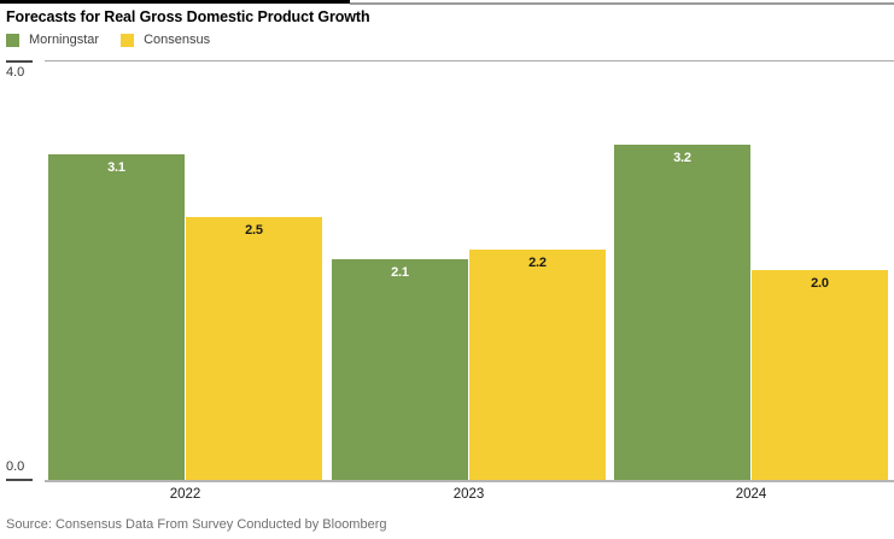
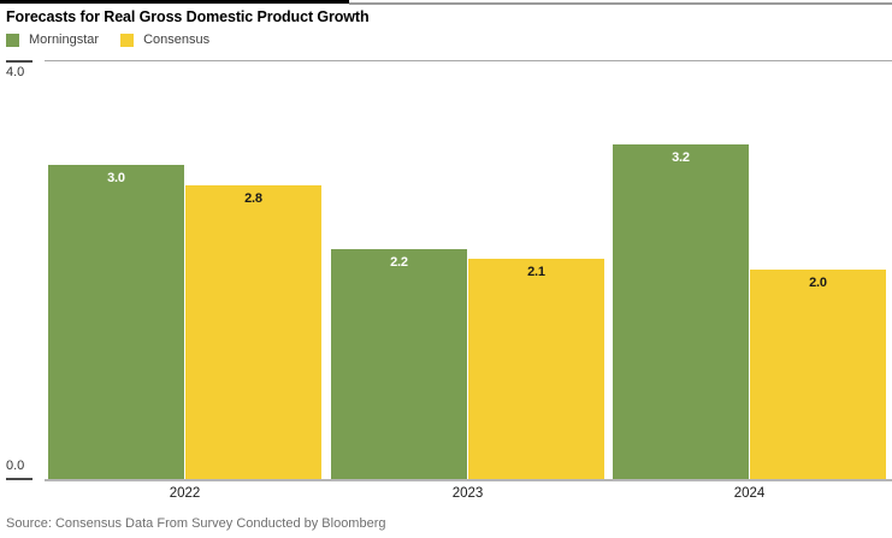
Morningstar/2022: 3.1 -> 3.0
Consensus/2022: 2.5 -> 2.8
Morningstar/2023: 2.1 -> 2.2
Consensus/2023: 2.2 -> 2.1
